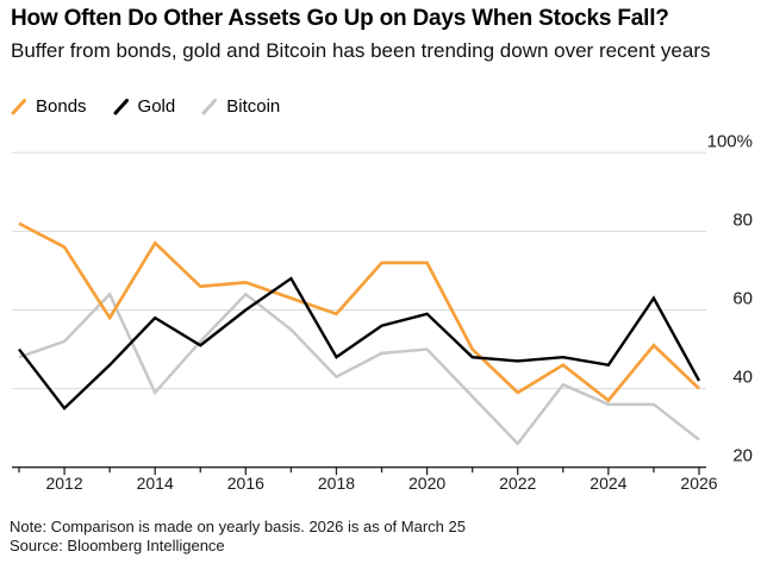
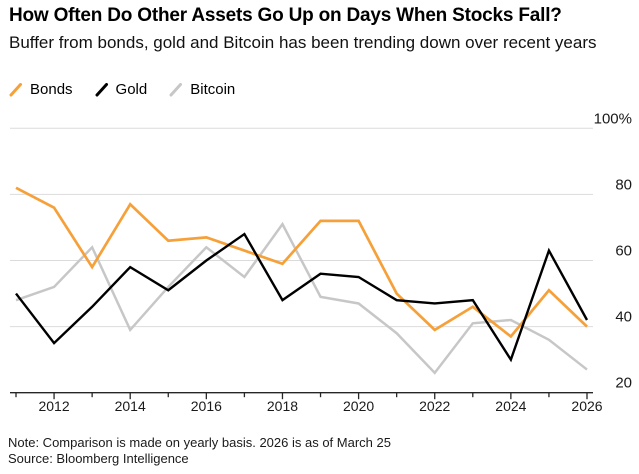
Bitcoin/2018: 43% -> 71%
Gold/2020: 59% -> 55%
Bitcoin/2020: 50% -> 47%
Gold/2024: 46% -> 30%
Bitcoin/2024: 36% -> 42%
